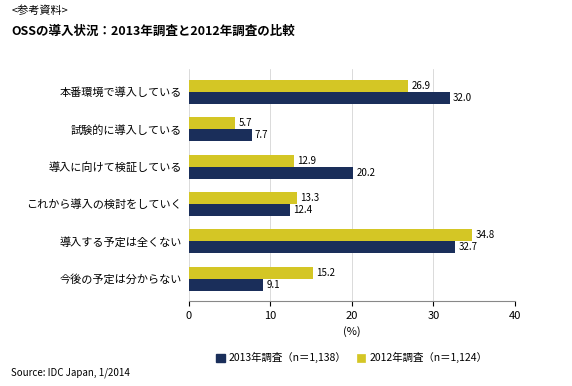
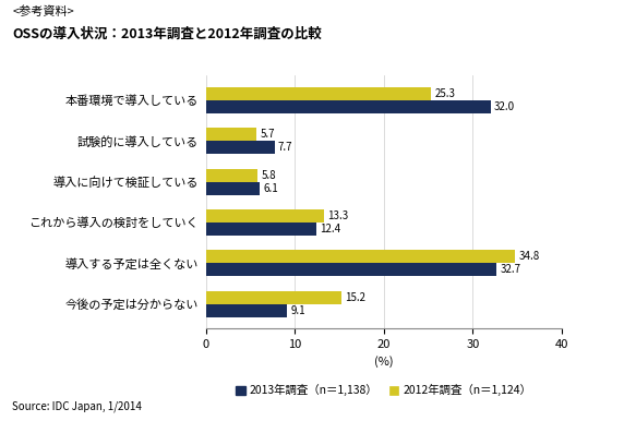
2012年調査（n＝1,124）/本番環境で導入している: 26.9 -> 25.3
2012年調査（n＝1,124）/導入に向けて検証している: 12.9 -> 5.8
2013年調査（n＝1,138）/導入に向けて検証している: 20.2 -> 6.1
